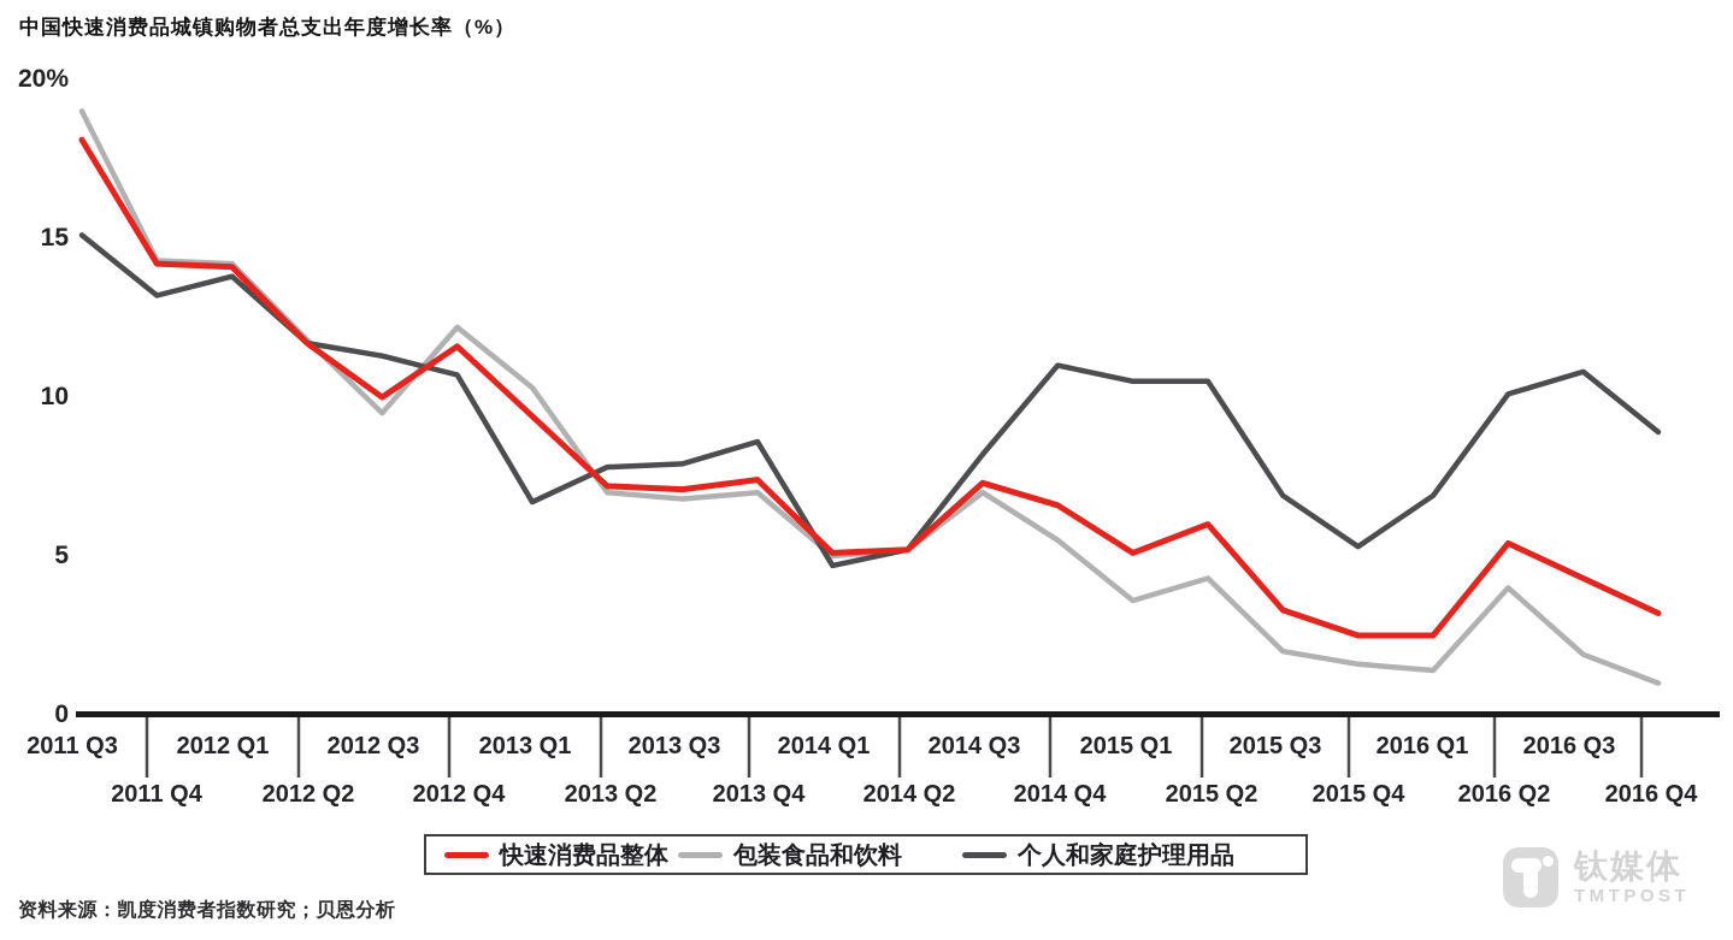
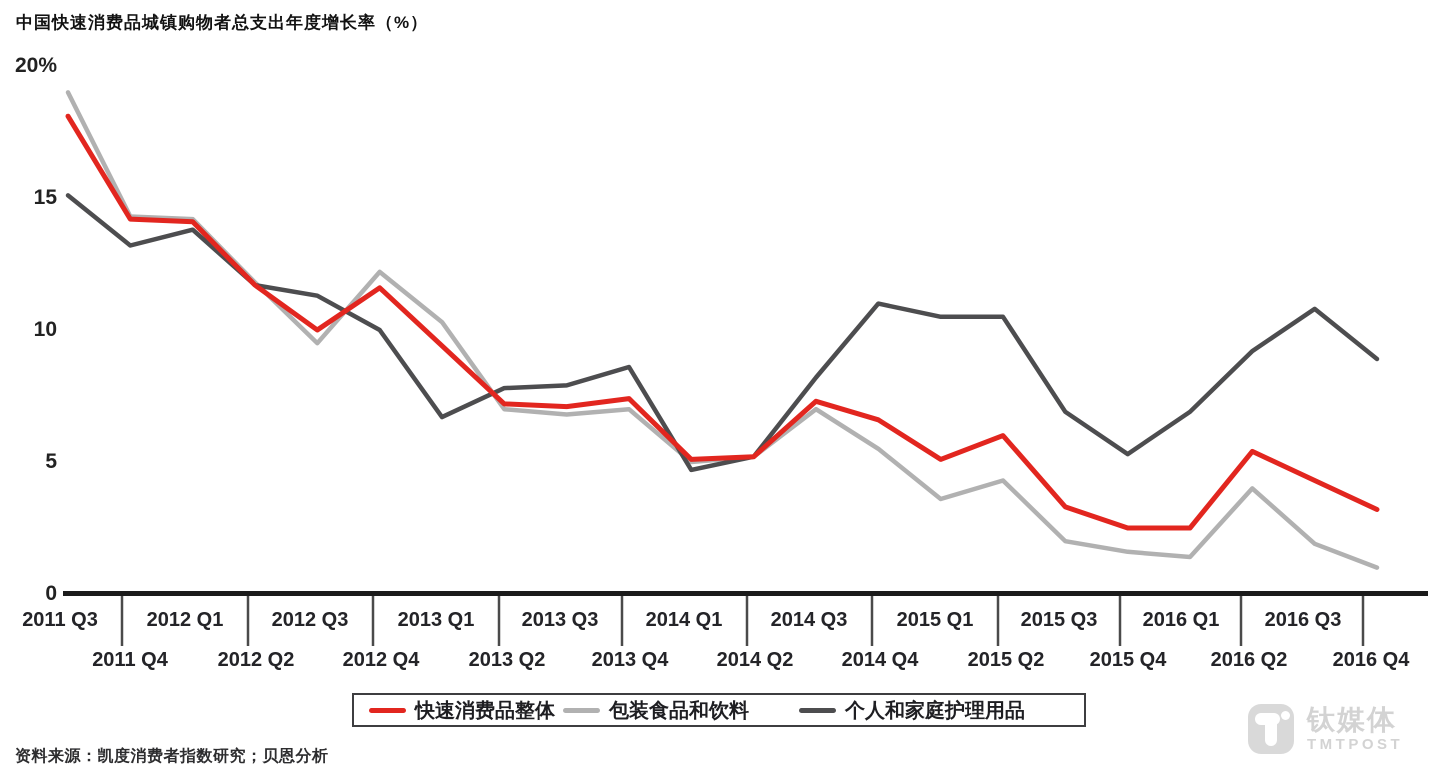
个人和家庭护理用品/2012 Q4: 10.7% -> 10.0%
个人和家庭护理用品/2016 Q2: 10.1% -> 9.2%
